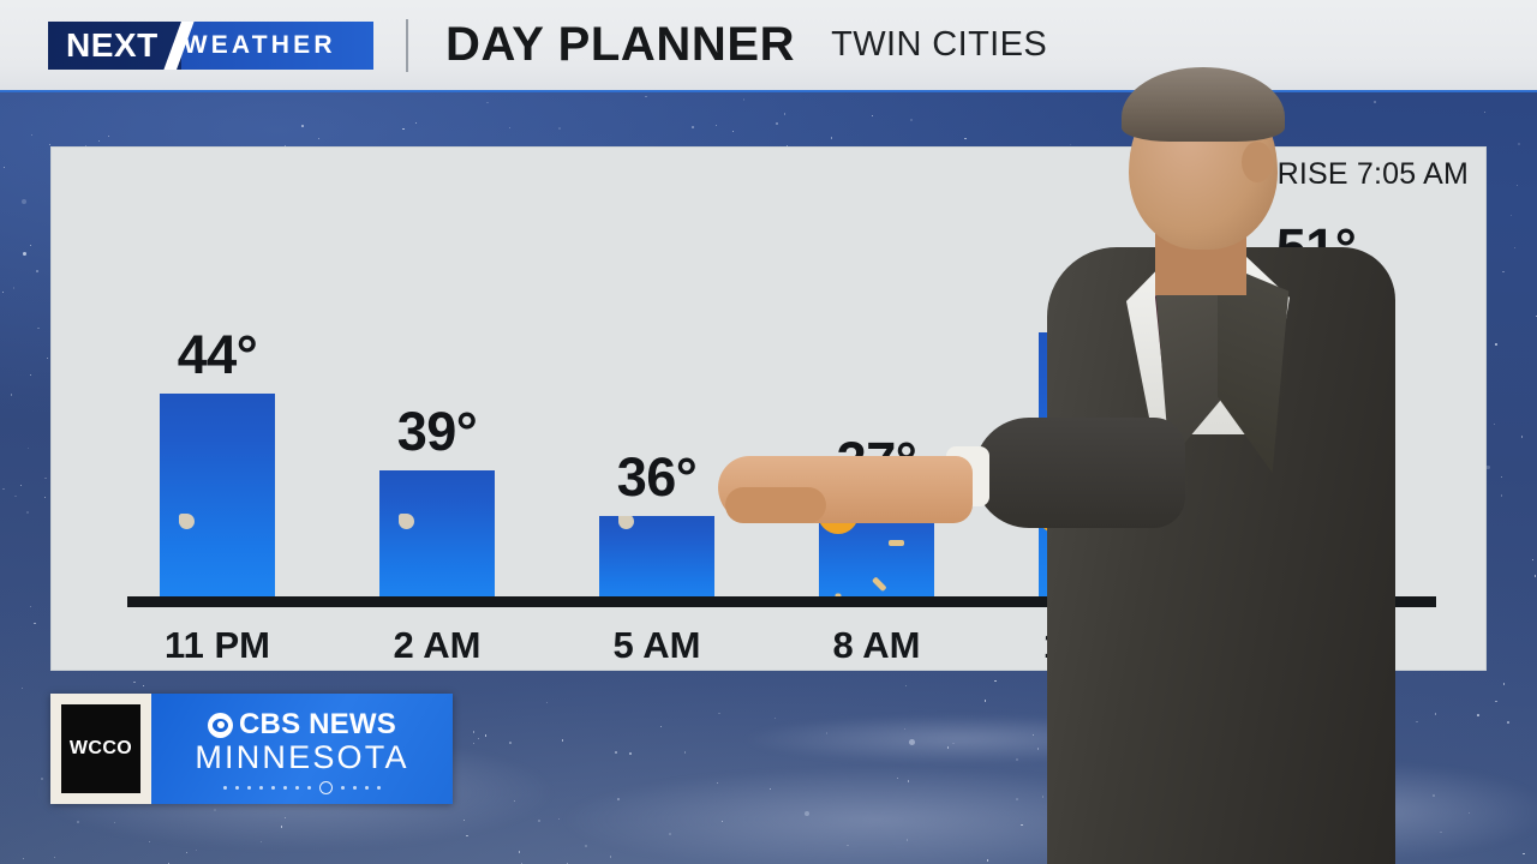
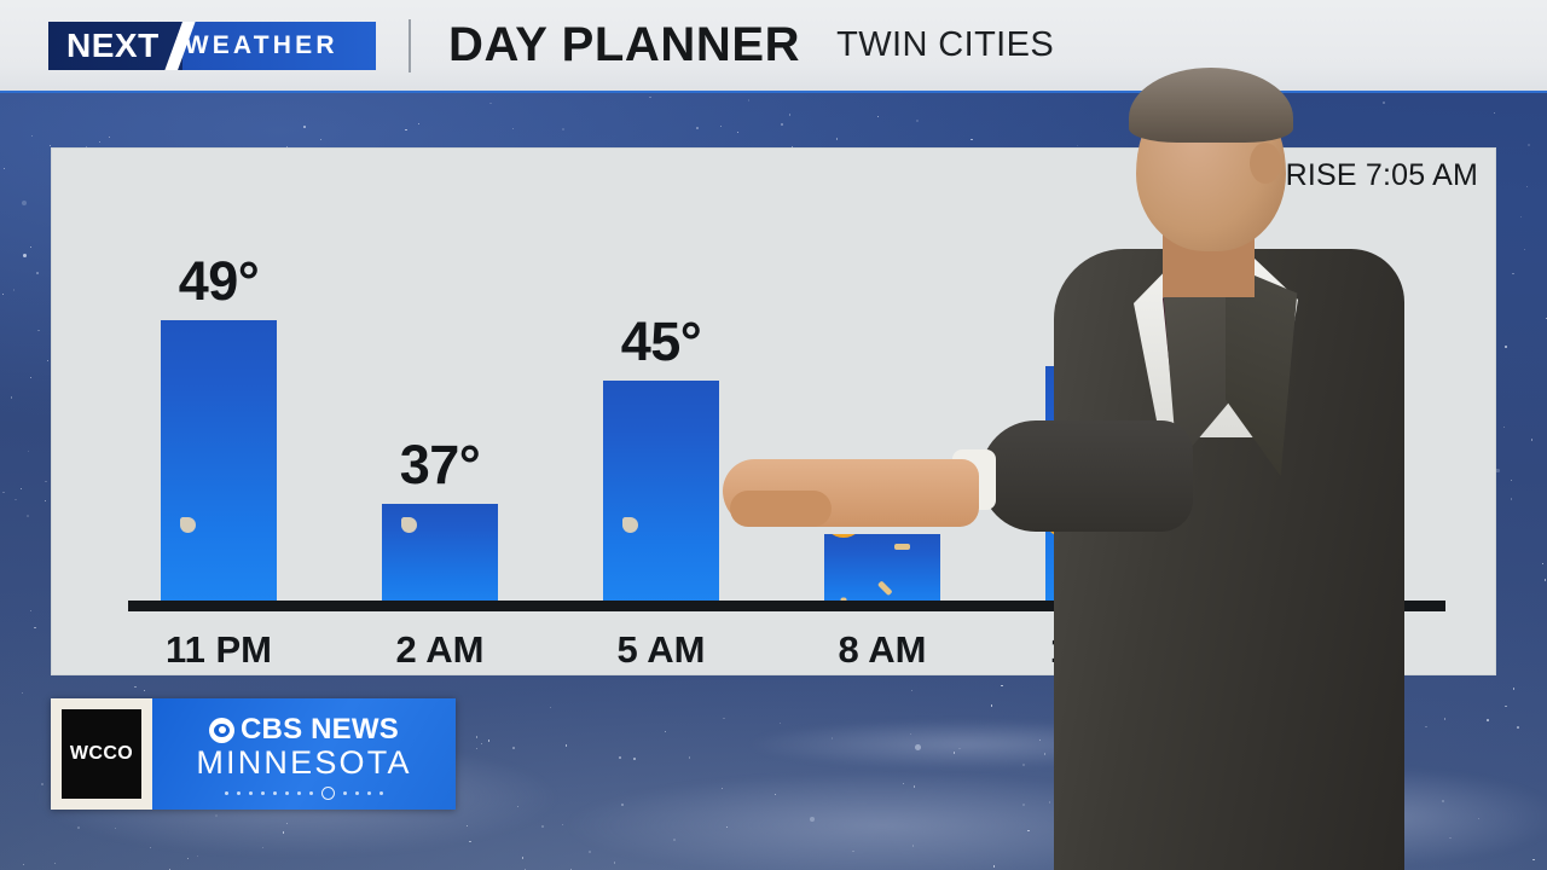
11 PM: 44° -> 49°
2 AM: 39° -> 37°
5 AM: 36° -> 45°
8 AM: 37° -> 35°
11 AM: 48° -> 46°
2 PM: 51° -> 48°
